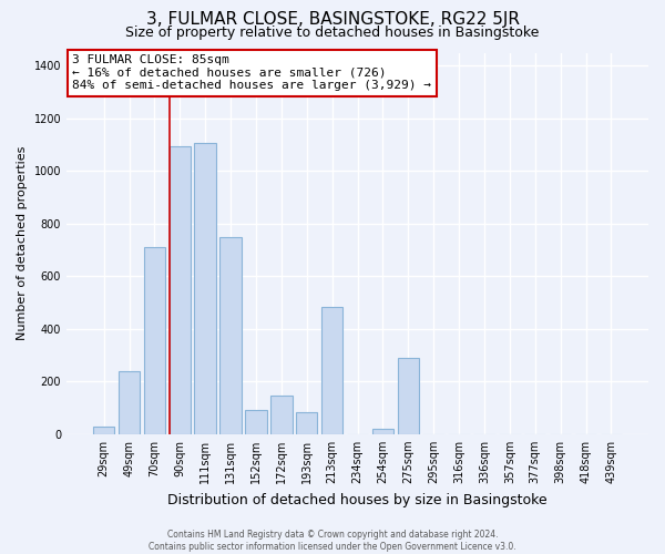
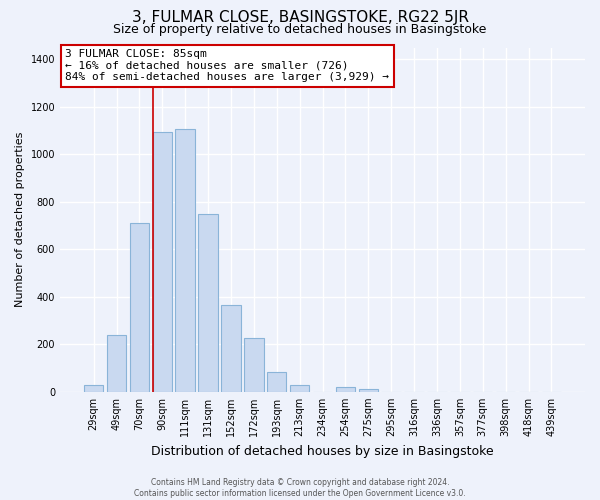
152sqm: 90 -> 365
172sqm: 145 -> 225
213sqm: 485 -> 30
275sqm: 290 -> 10
